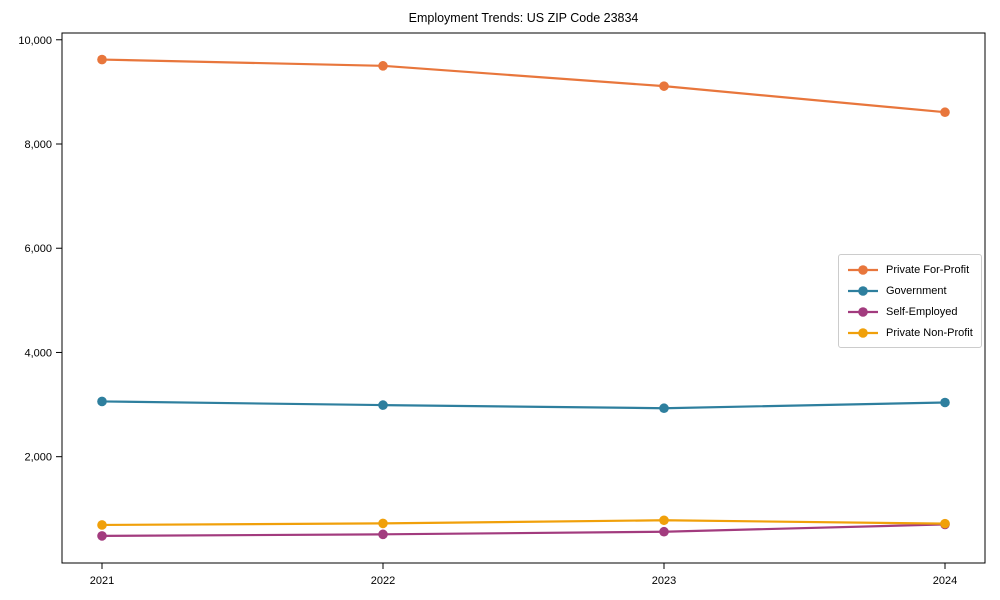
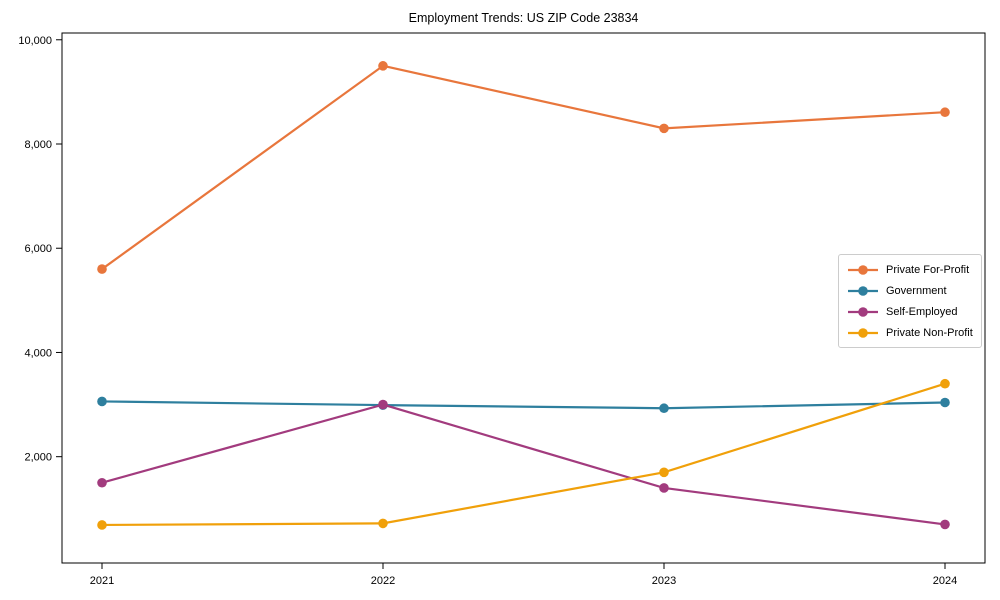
Private For-Profit/2021: 9600 -> 5600
Self-Employed/2021: 500 -> 1500
Self-Employed/2022: 500 -> 3000
Private For-Profit/2023: 9100 -> 8300
Self-Employed/2023: 600 -> 1400
Private Non-Profit/2023: 800 -> 1700
Private Non-Profit/2024: 700 -> 3400
